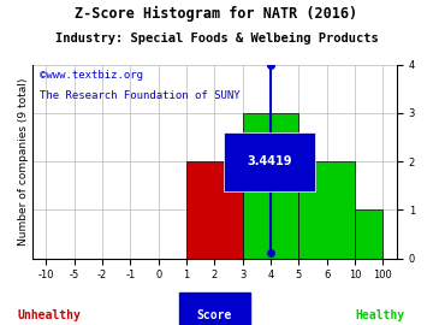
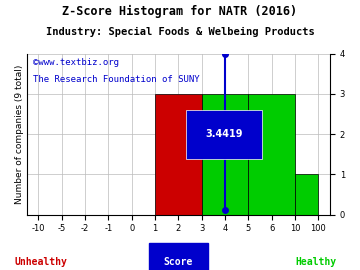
2: 2 -> 3
6: 2 -> 3
